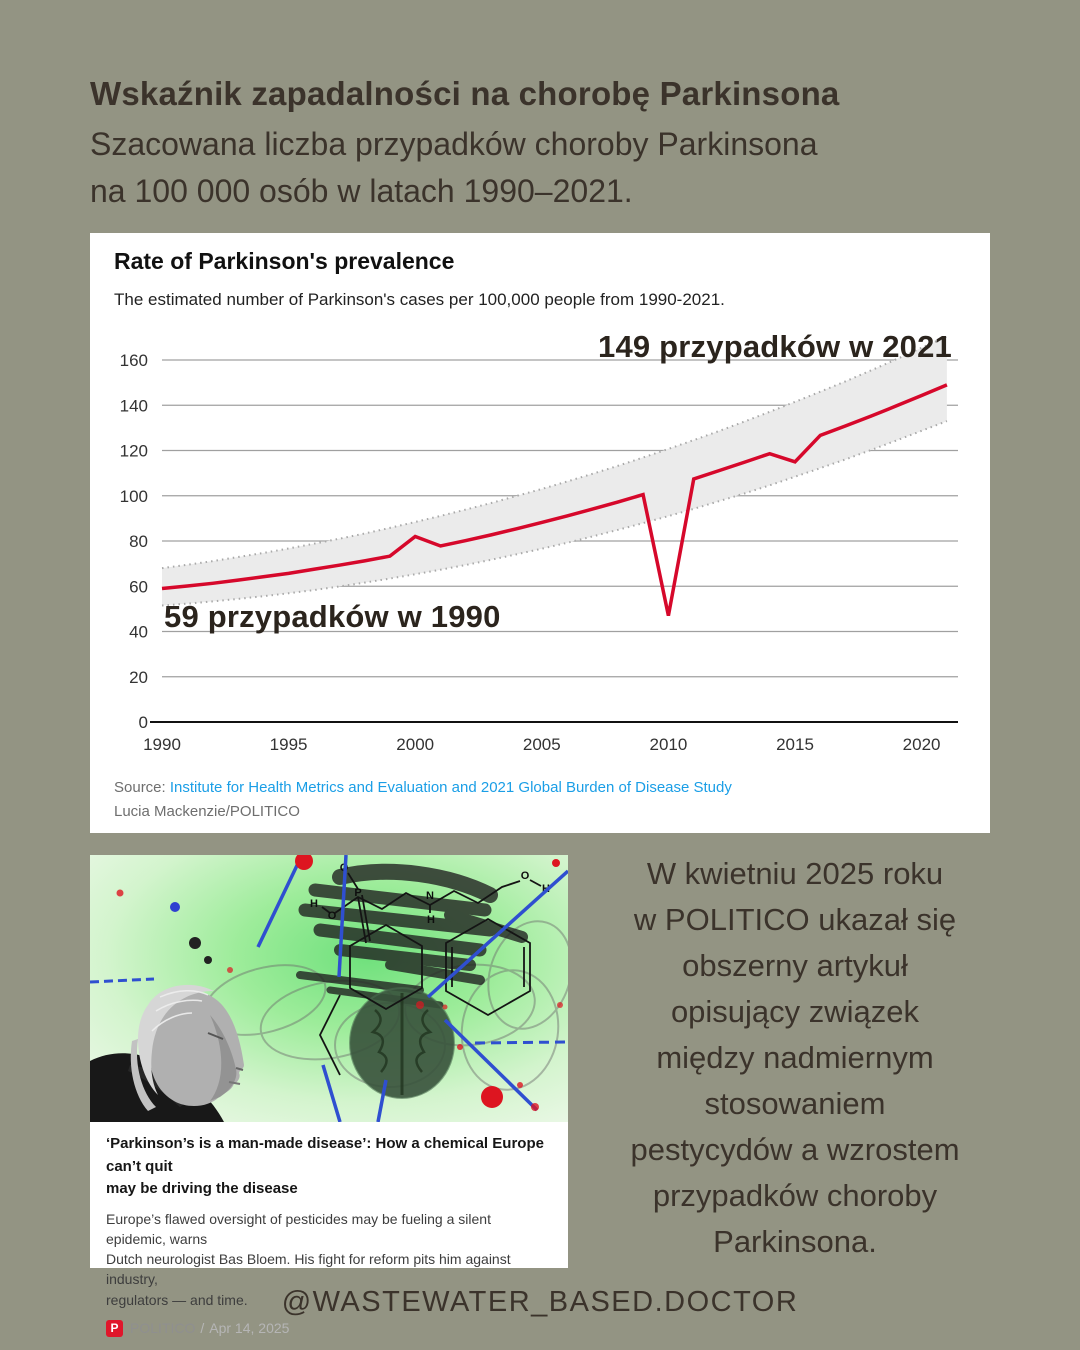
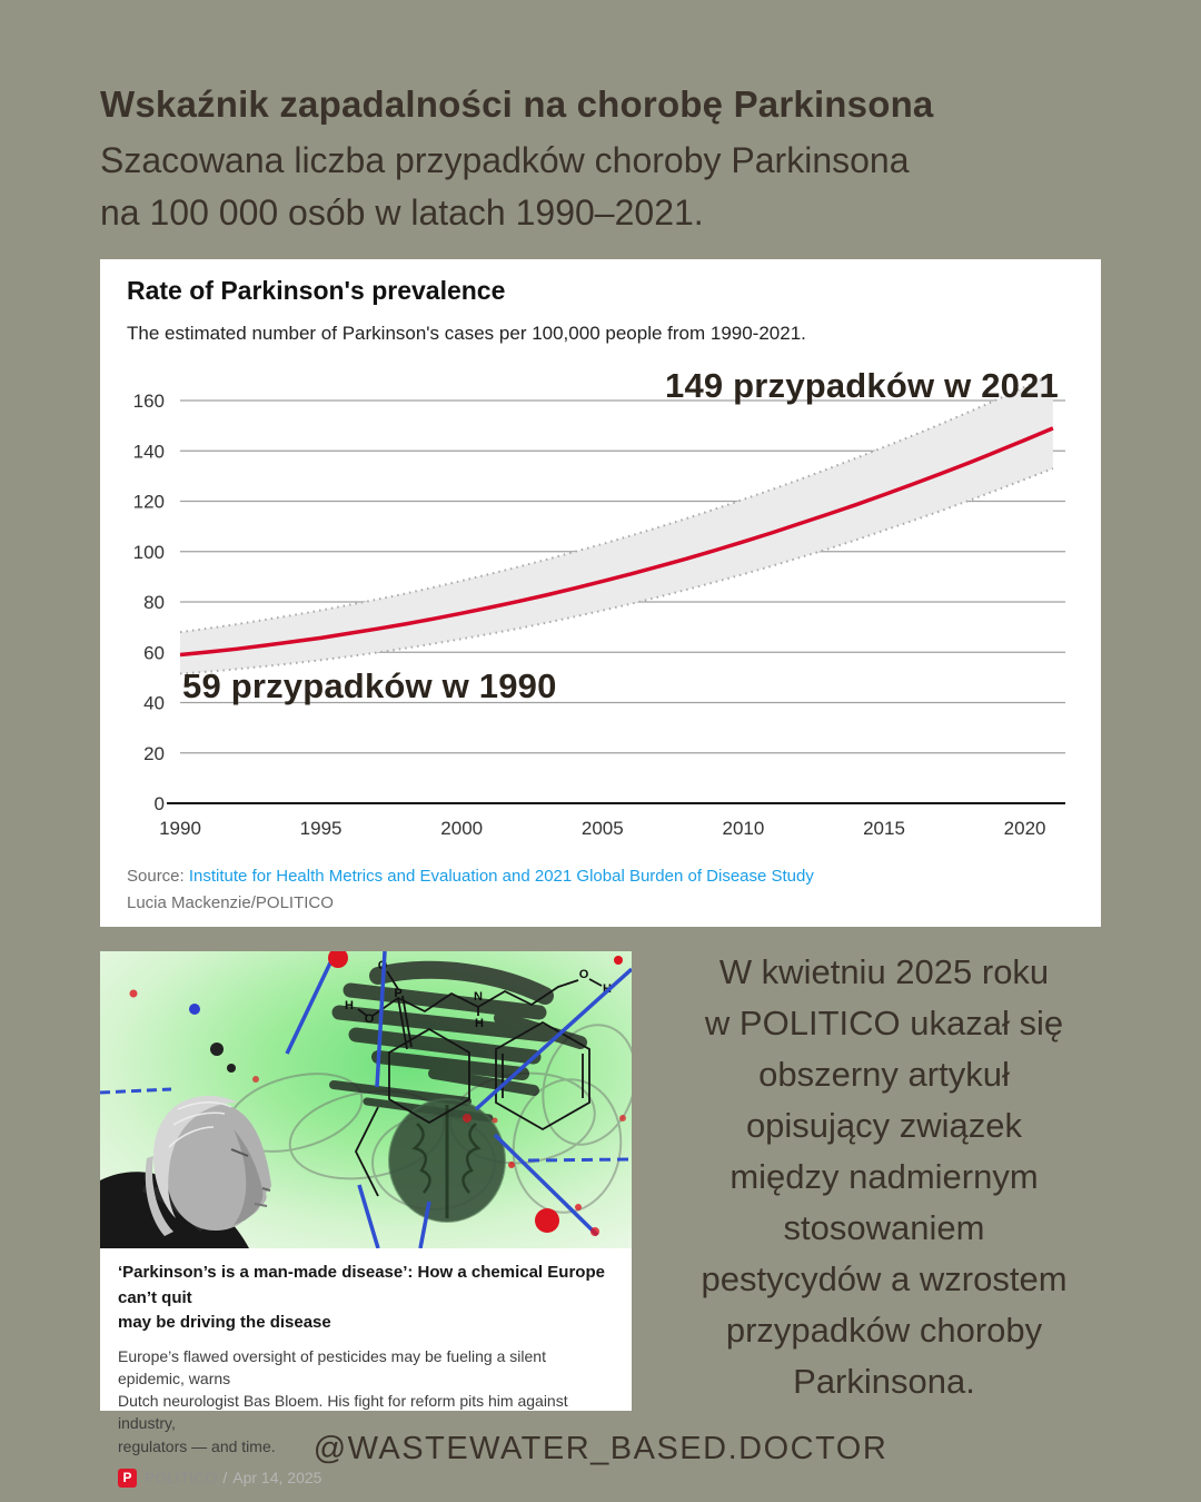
2000: 82 -> 76
2010: 47 -> 104
2015: 115 -> 123
